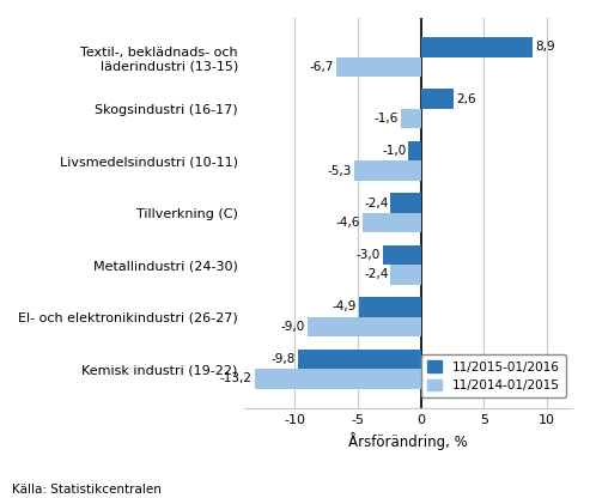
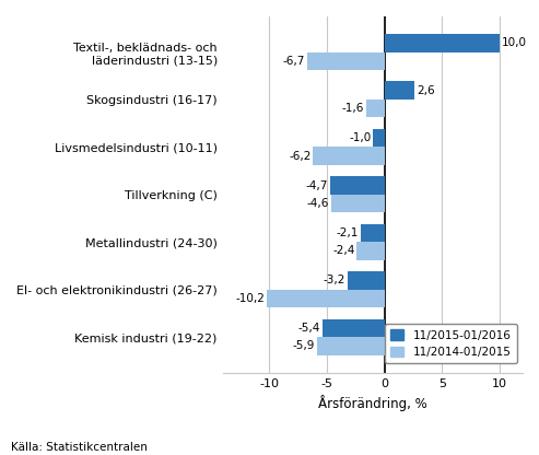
11/2015-01/2016/Textil-, beklädnads- och läderindustri (13-15): 8,9 -> 10,0
11/2014-01/2015/Livsmedelsindustri (10-11): -5,3 -> -6,2
11/2015-01/2016/Tillverkning (C): -2,4 -> -4,7
11/2015-01/2016/Metallindustri (24-30): -3,0 -> -2,1
11/2015-01/2016/El- och elektronikindustri (26-27): -4,9 -> -3,2
11/2014-01/2015/El- och elektronikindustri (26-27): -9,0 -> -10,2
11/2015-01/2016/Kemisk industri (19-22): -9,8 -> -5,4
11/2014-01/2015/Kemisk industri (19-22): -13.2 -> -5.9
